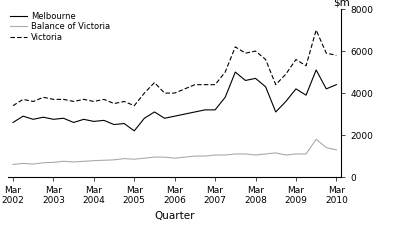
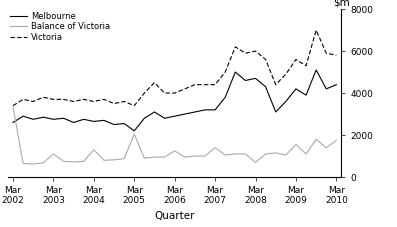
Balance of Victoria/Mar 2002: 600 -> 3350
Balance of Victoria/Mar 2003: 700 -> 1100
Balance of Victoria/Mar 2004: 780 -> 1300
Balance of Victoria/Mar 2005: 850 -> 2050
Balance of Victoria/Mar 2006: 900 -> 1250
Balance of Victoria/Mar 2007: 1050 -> 1400
Balance of Victoria/Mar 2008: 1050 -> 700
Balance of Victoria/Mar 2009: 1100 -> 1550
Balance of Victoria/Mar 2010: 1300 -> 1750
